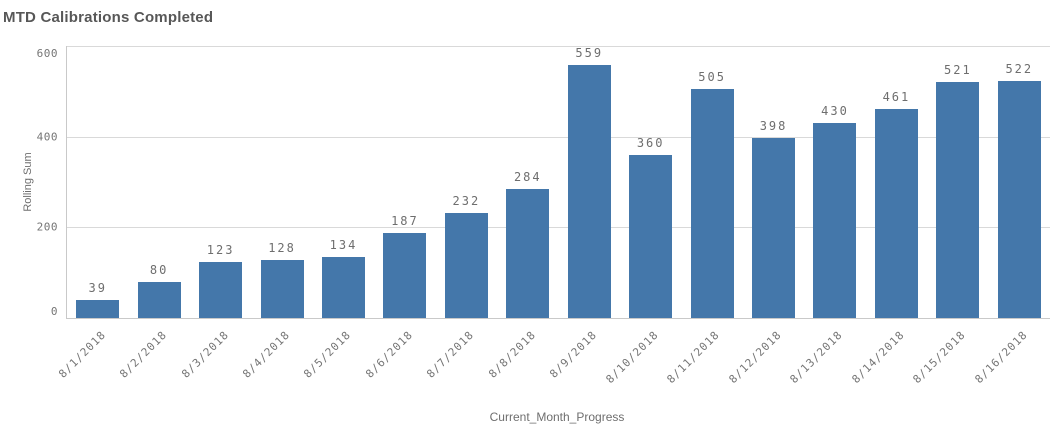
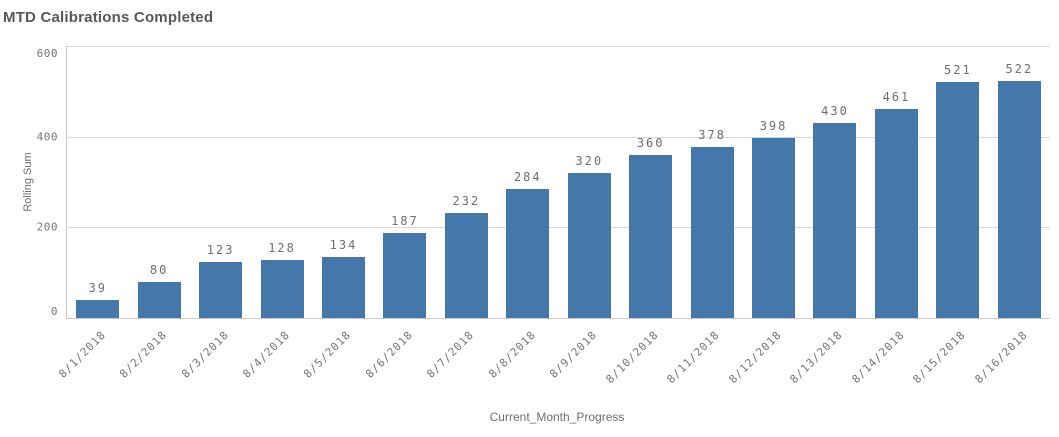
8/9/2018: 559 -> 320
8/11/2018: 505 -> 378
